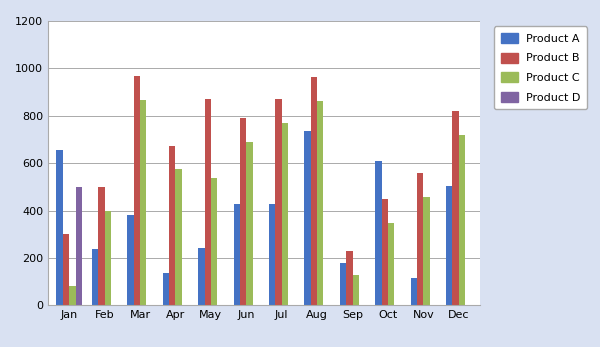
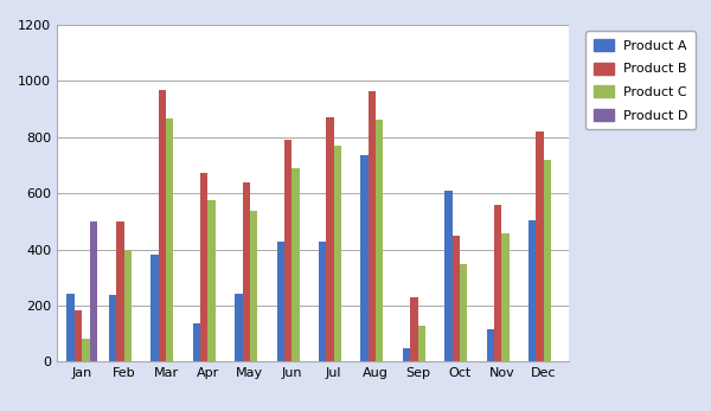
Product A/Jan: 655 -> 241
Product B/Jan: 300 -> 182
Product B/May: 870 -> 637
Product A/Sep: 180 -> 46
